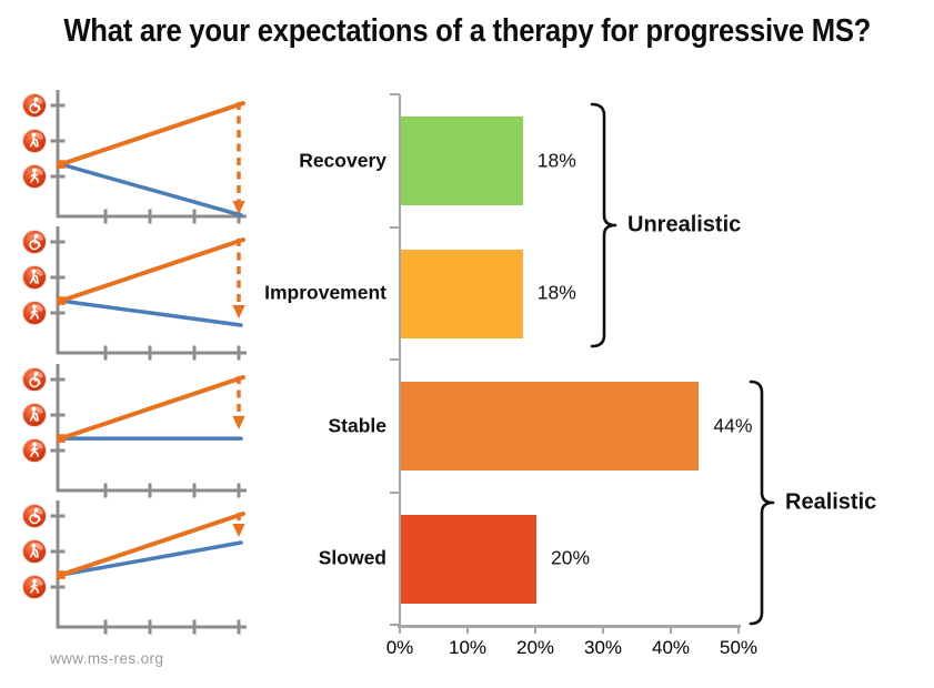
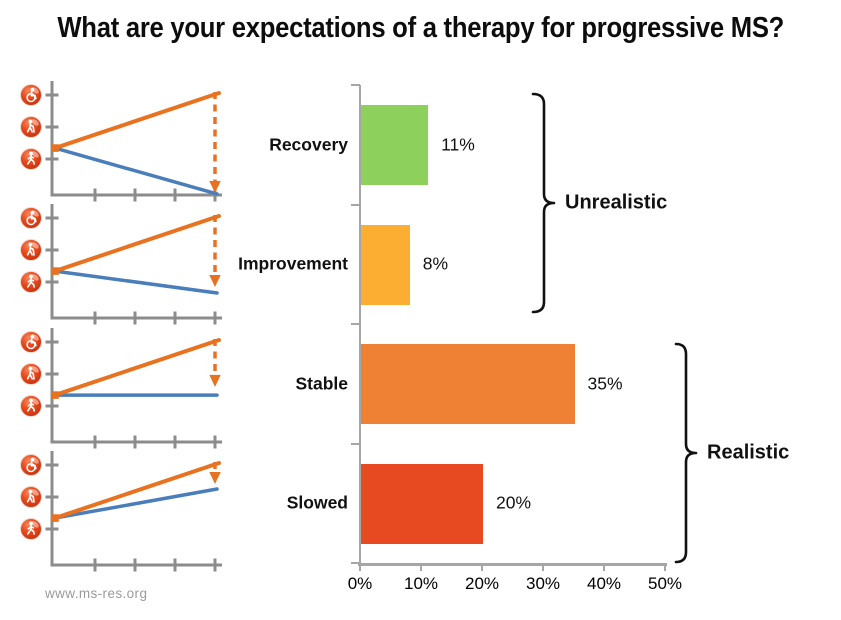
Recovery: 18% -> 11%
Improvement: 18% -> 8%
Stable: 44% -> 35%
